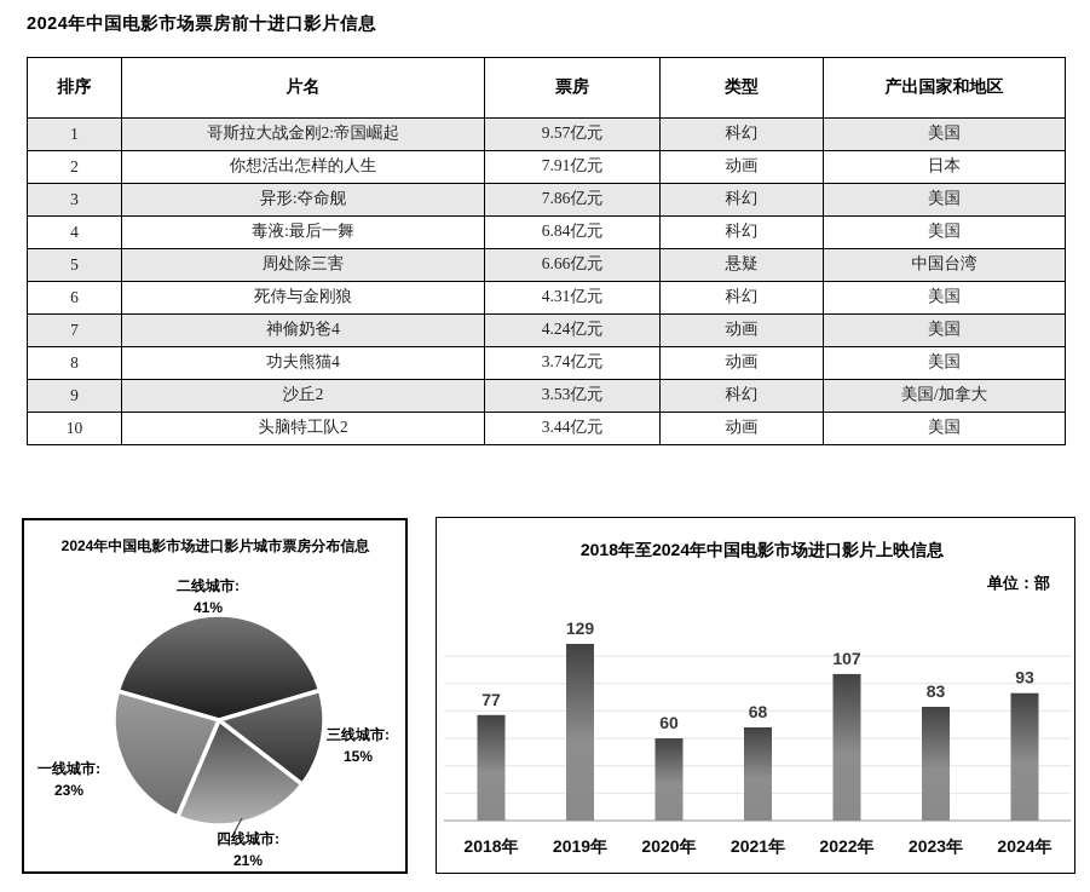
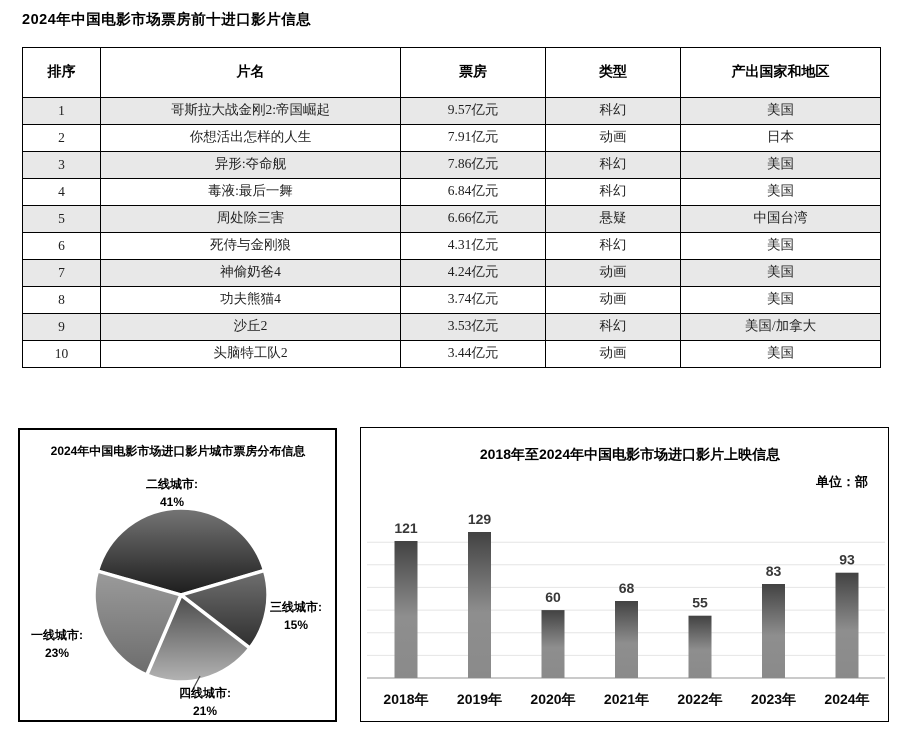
2018年至2024年中国电影市场进口影片上映信息/2018年: 77 -> 121
2018年至2024年中国电影市场进口影片上映信息/2022年: 107 -> 55
